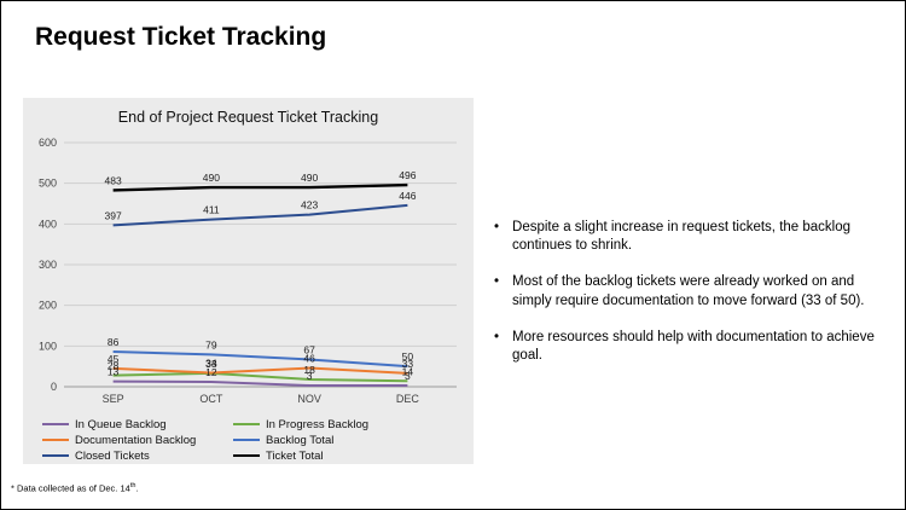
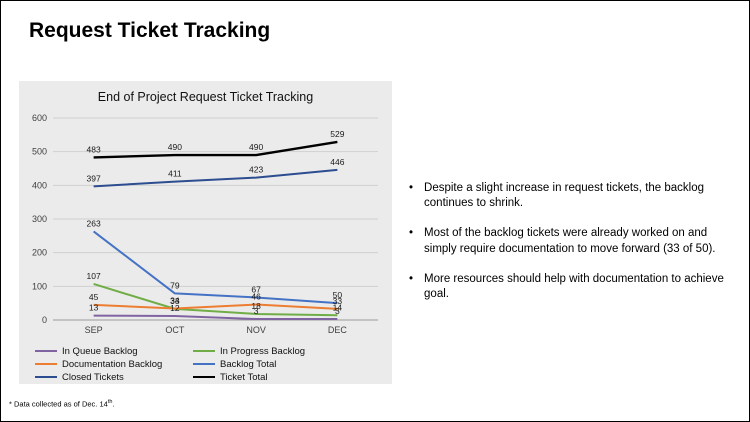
In Progress Backlog/SEP: 28 -> 107
Backlog Total/SEP: 86 -> 263
Ticket Total/DEC: 496 -> 529
